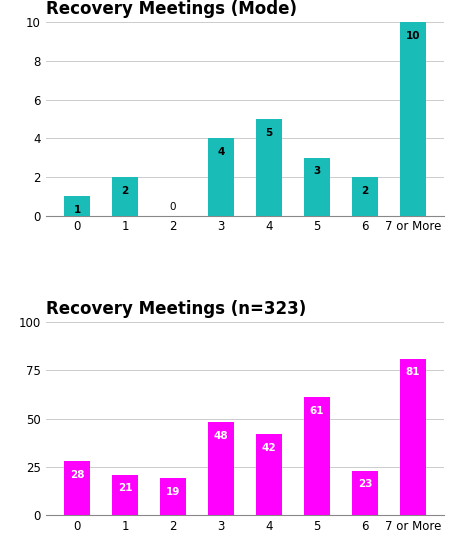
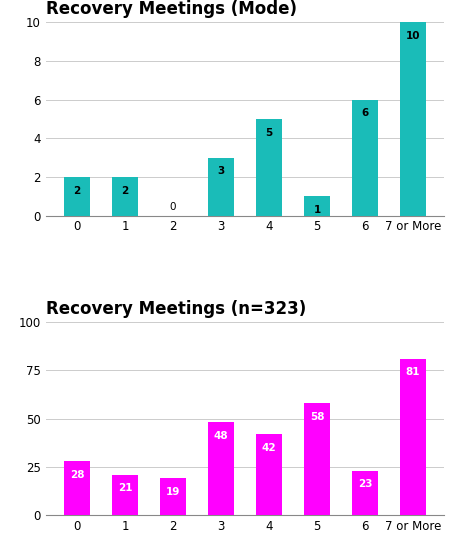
Recovery Meetings (Mode)/0: 1 -> 2
Recovery Meetings (Mode)/3: 4 -> 3
Recovery Meetings (Mode)/5: 3 -> 1
Recovery Meetings (Mode)/6: 2 -> 6
Recovery Meetings (n=323)/5: 61 -> 58
